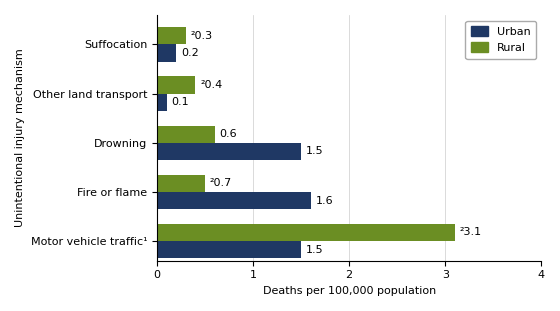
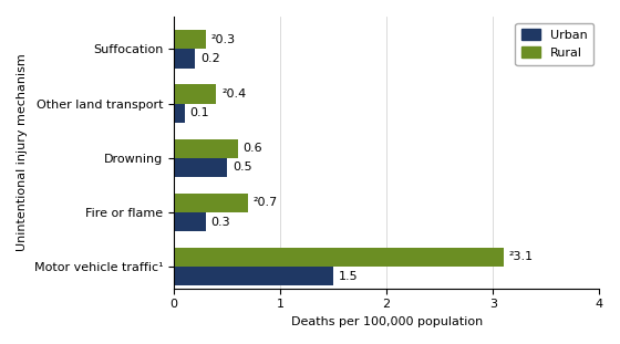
Urban/Drowning: 1.5 -> 0.5
Rural/Fire or flame: 0.5 -> 0.7
Urban/Fire or flame: 1.6 -> 0.3
